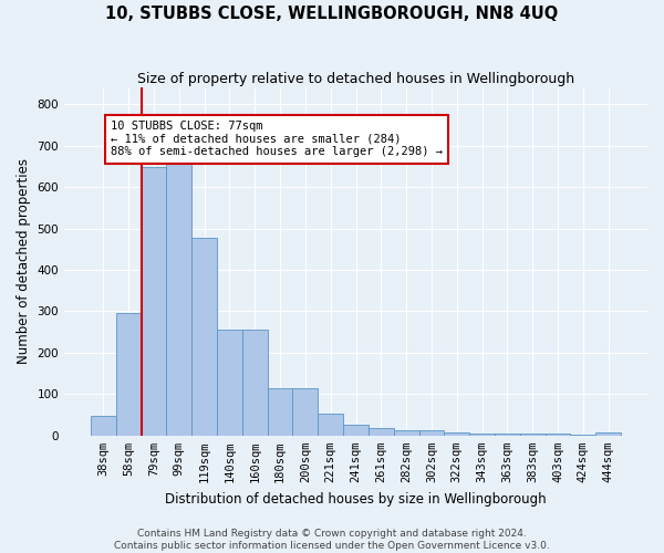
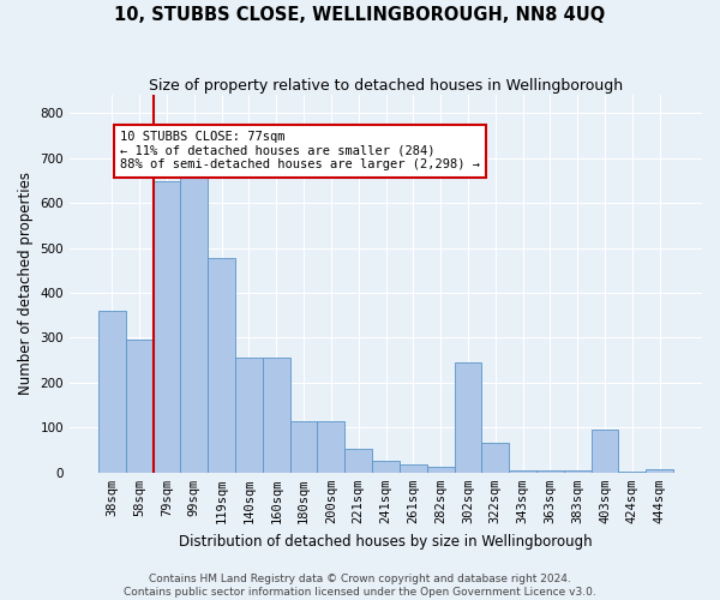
38sqm: 47 -> 360
302sqm: 14 -> 245
322sqm: 8 -> 65
403sqm: 4 -> 95
